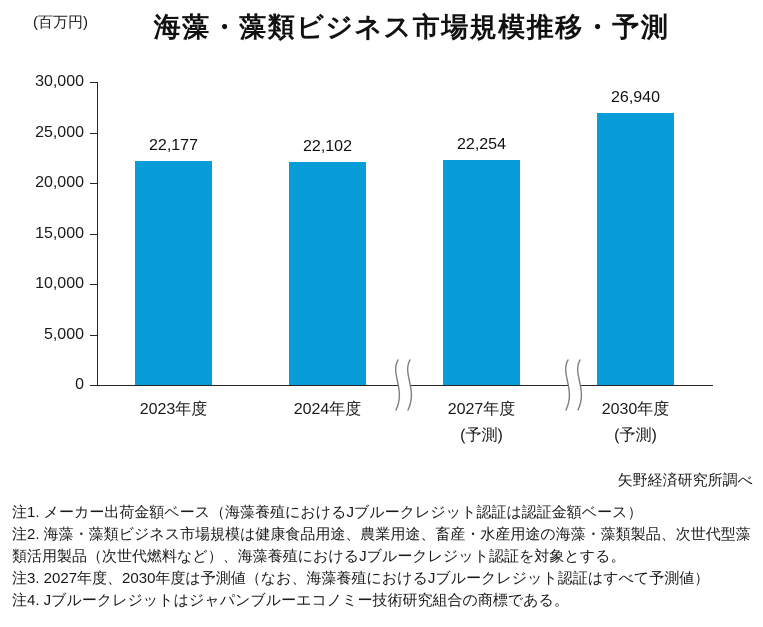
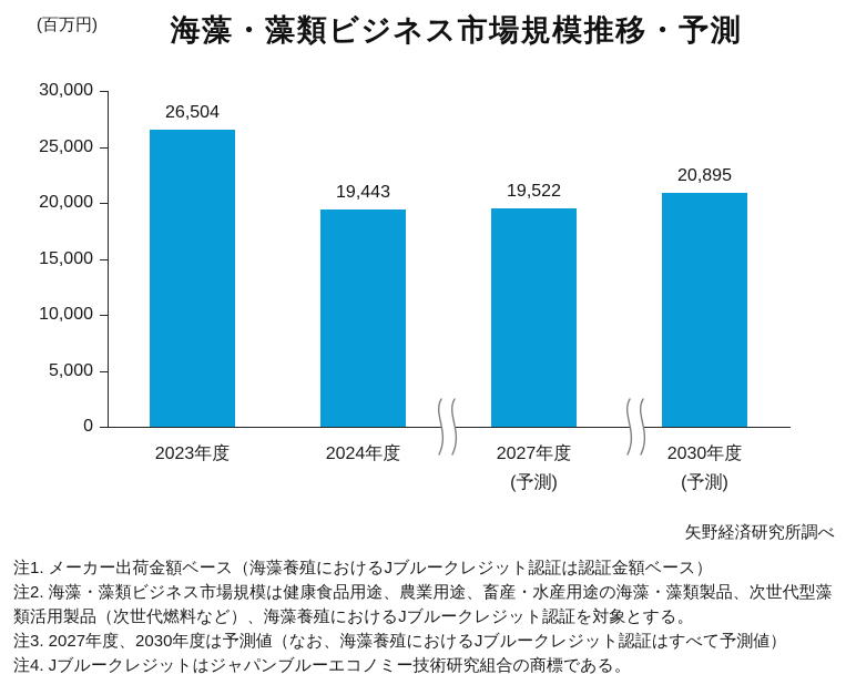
2023年度: 22,177 -> 26,504
2024年度: 22,102 -> 19,443
2027年度: 22,254 -> 19,522
2030年度: 26,940 -> 20,895
